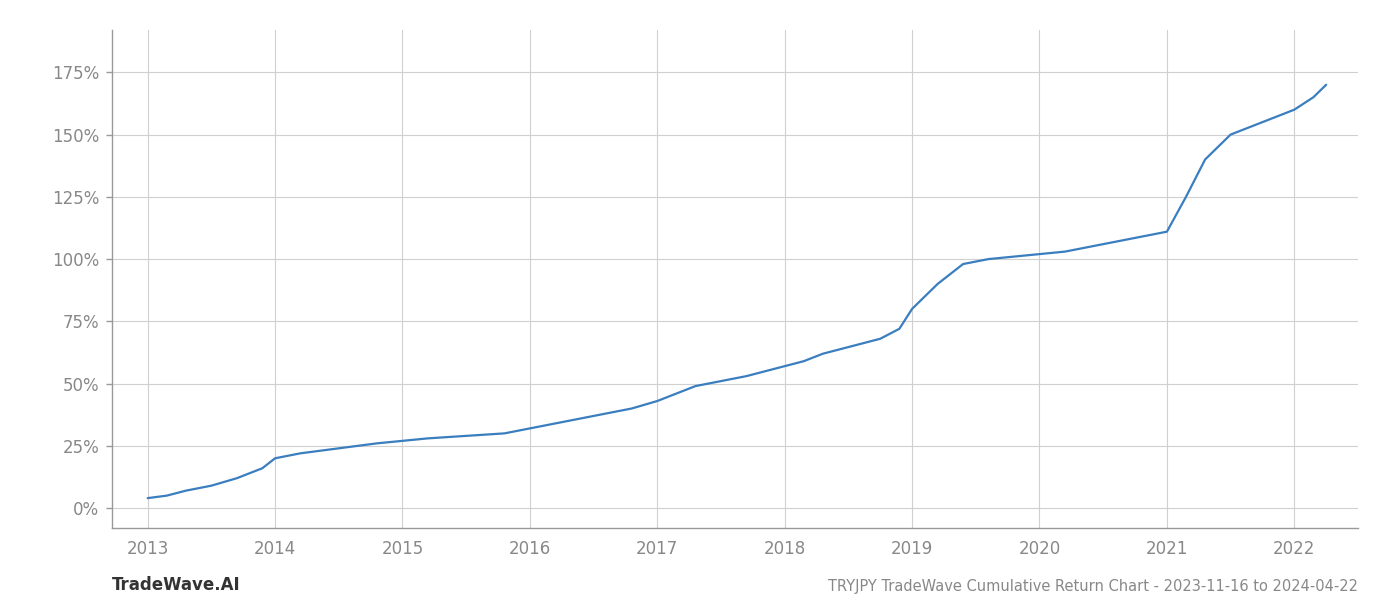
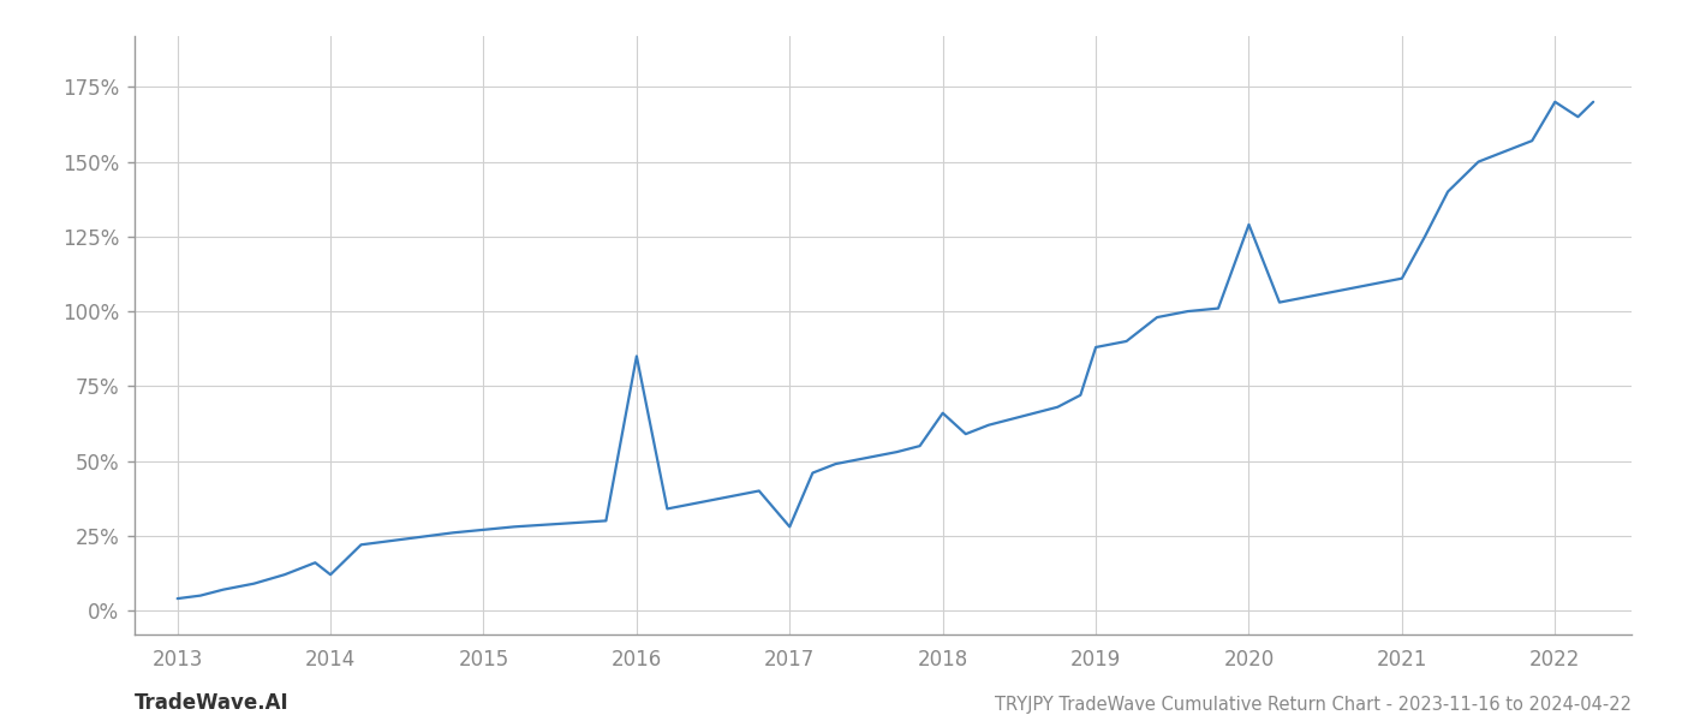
2014: 20% -> 12%
2016: 32% -> 85%
2017: 43% -> 28%
2018: 57% -> 66%
2019: 80% -> 88%
2020: 102% -> 129%
2022: 160% -> 170%
